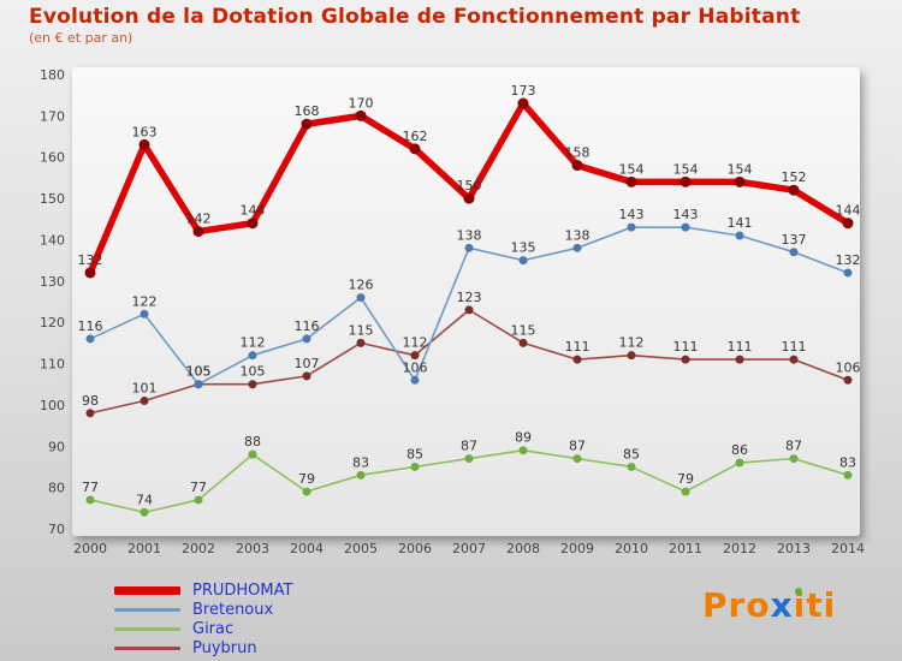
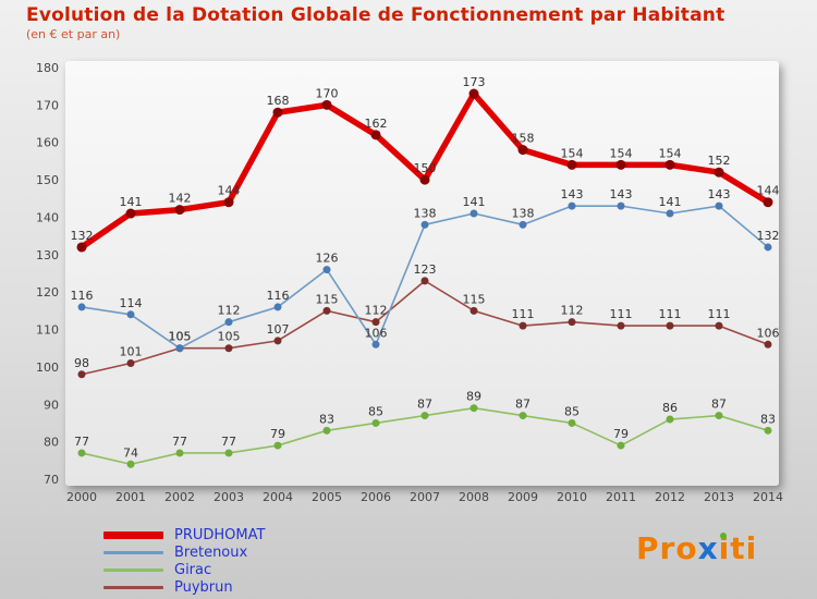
PRUDHOMAT/2001: 163 -> 141
Bretenoux/2001: 122 -> 114
Girac/2003: 88 -> 77
Bretenoux/2008: 135 -> 141
Bretenoux/2013: 137 -> 143
